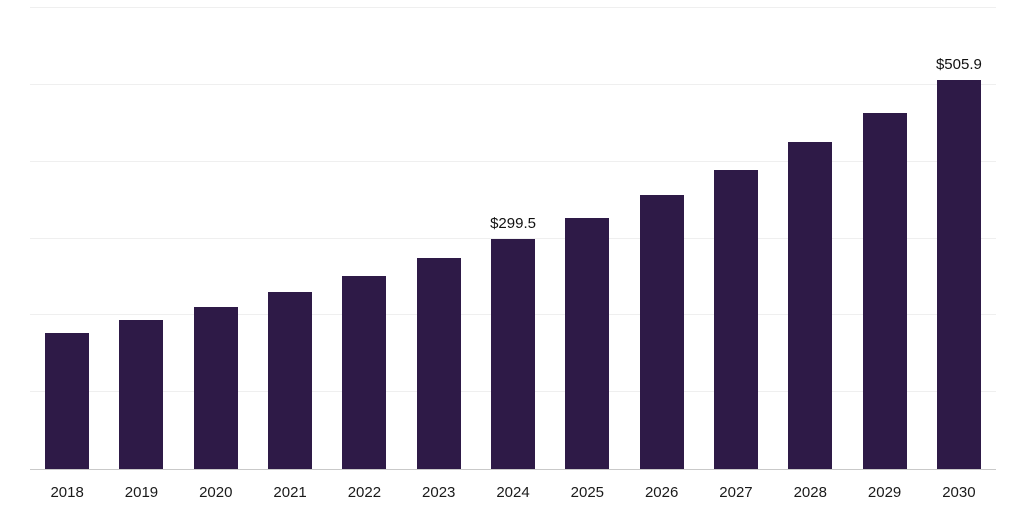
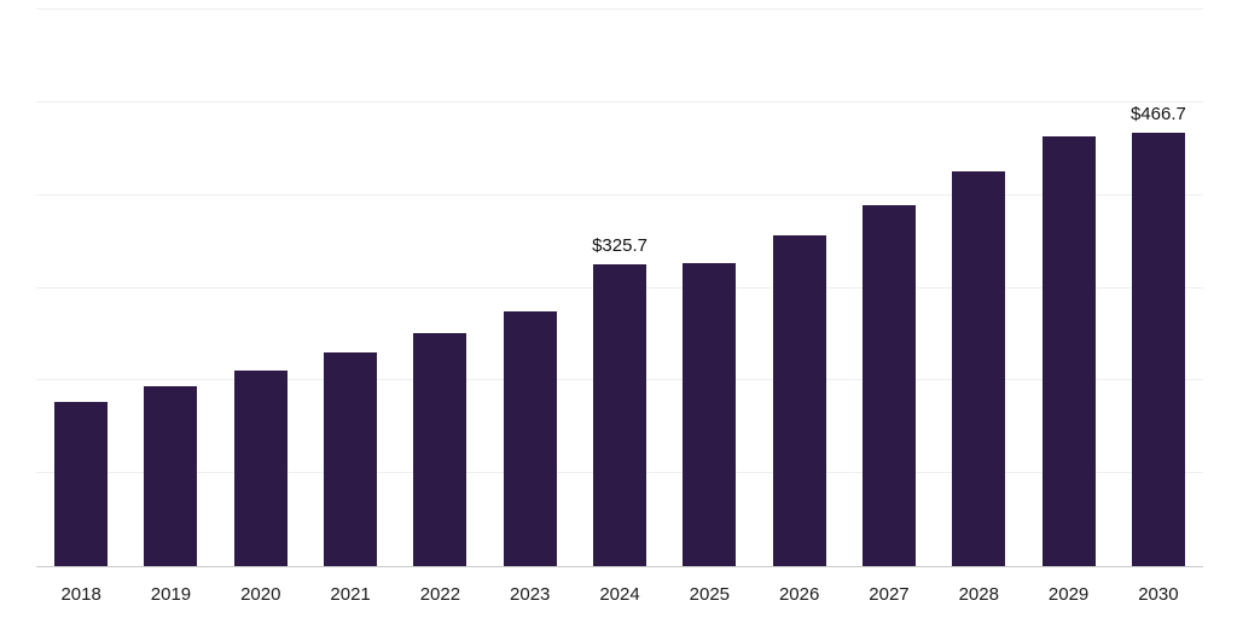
2024: $299.5 -> $325.7
2030: $505.9 -> $466.7
